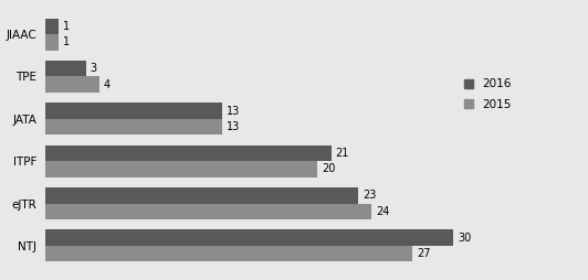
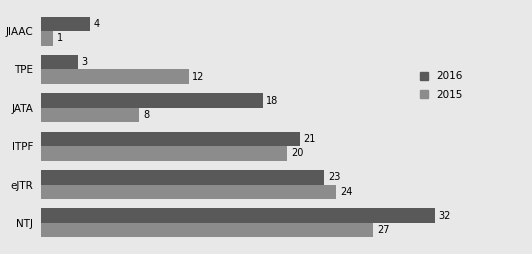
2016/JIAAC: 1 -> 4
2015/TPE: 4 -> 12
2016/JATA: 13 -> 18
2015/JATA: 13 -> 8
2016/NTJ: 30 -> 32
